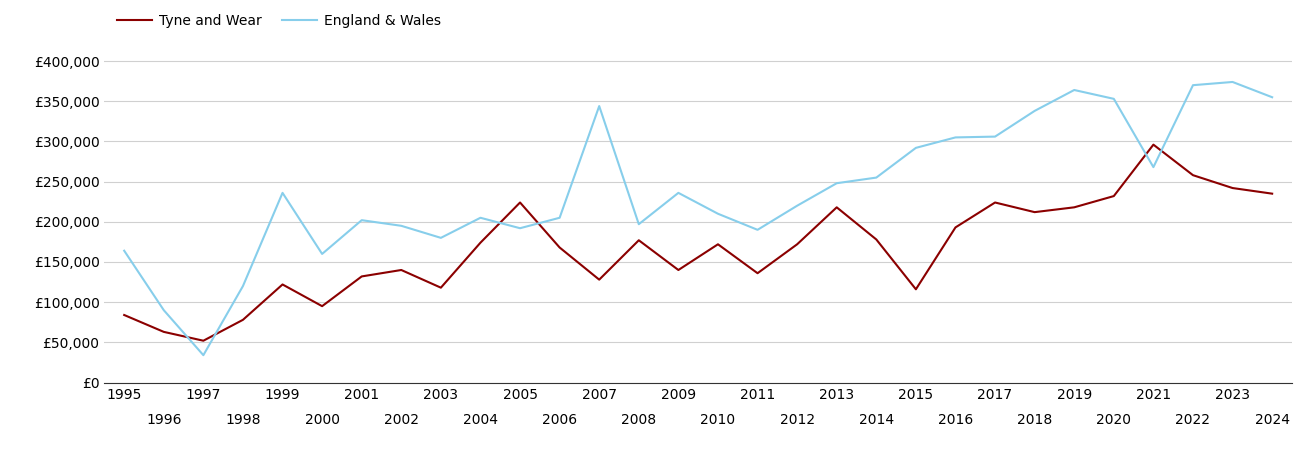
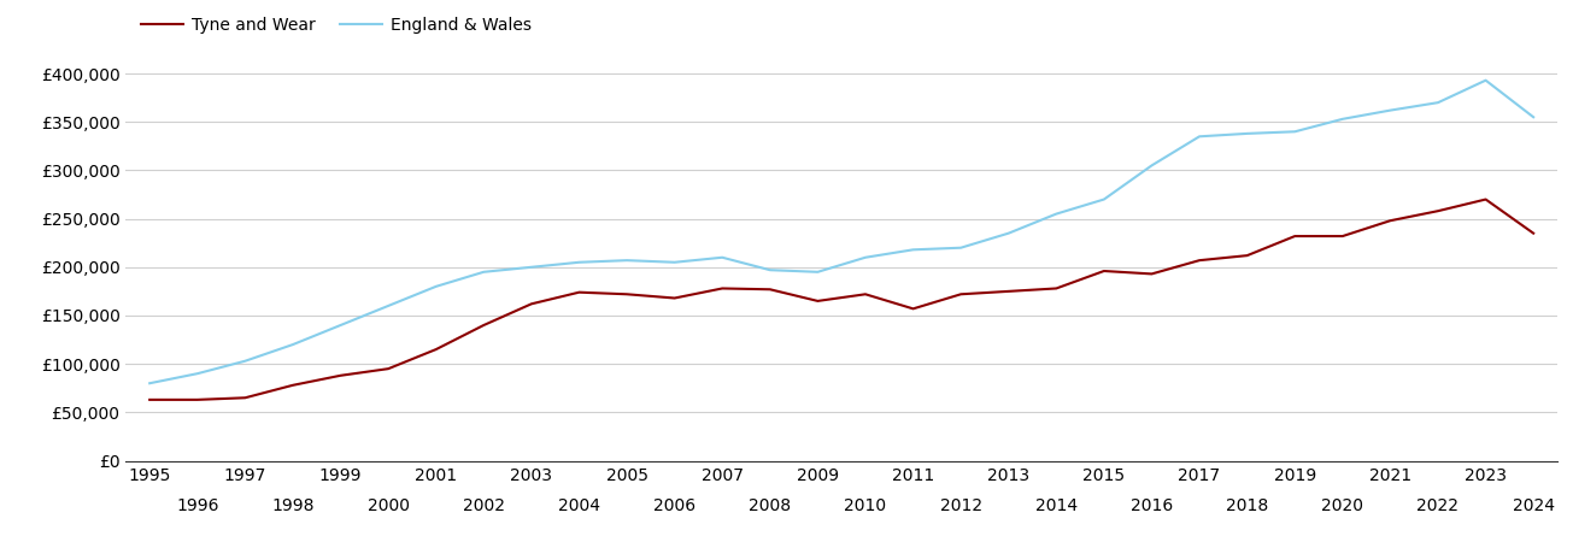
Tyne and Wear/1995: £84,000 -> £63,000
England & Wales/1995: £164,000 -> £80,000
Tyne and Wear/1997: £52,000 -> £65,000
England & Wales/1997: £34,000 -> £103,000
Tyne and Wear/1999: £122,000 -> £88,000
England & Wales/1999: £236,000 -> £140,000
Tyne and Wear/2001: £132,000 -> £115,000
England & Wales/2001: £202,000 -> £180,000
Tyne and Wear/2003: £118,000 -> £162,000
England & Wales/2003: £180,000 -> £200,000
Tyne and Wear/2005: £224,000 -> £172,000
England & Wales/2005: £192,000 -> £207,000
Tyne and Wear/2007: £128,000 -> £178,000
England & Wales/2007: £344,000 -> £210,000
Tyne and Wear/2009: £140,000 -> £165,000
England & Wales/2009: £236,000 -> £195,000
Tyne and Wear/2011: £136,000 -> £157,000
England & Wales/2011: £190,000 -> £218,000
Tyne and Wear/2013: £218,000 -> £175,000
England & Wales/2013: £248,000 -> £235,000
Tyne and Wear/2015: £116,000 -> £196,000
England & Wales/2015: £292,000 -> £270,000
Tyne and Wear/2017: £224,000 -> £207,000
England & Wales/2017: £306,000 -> £335,000
Tyne and Wear/2019: £218,000 -> £232,000
England & Wales/2019: £364,000 -> £340,000
Tyne and Wear/2021: £296,000 -> £248,000
England & Wales/2021: £268,000 -> £362,000
Tyne and Wear/2023: £242,000 -> £270,000
England & Wales/2023: £374,000 -> £393,000
